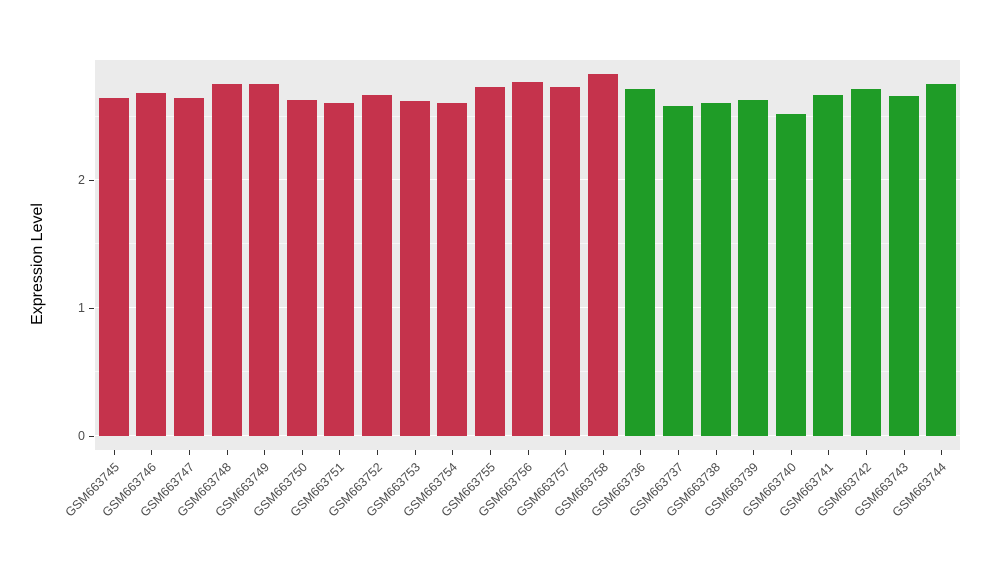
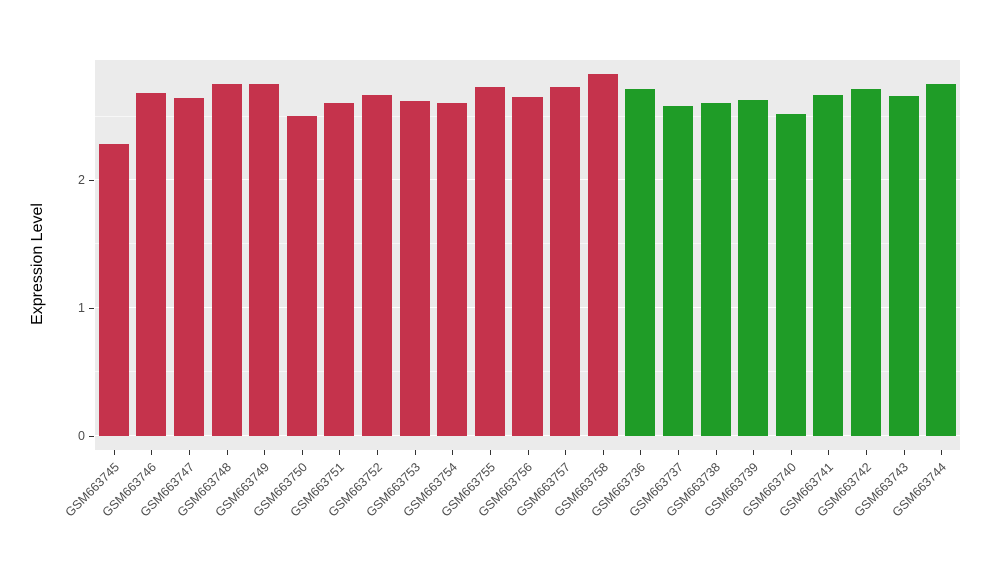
GSM663745: 2.64 -> 2.28
GSM663750: 2.63 -> 2.50
GSM663756: 2.77 -> 2.65
